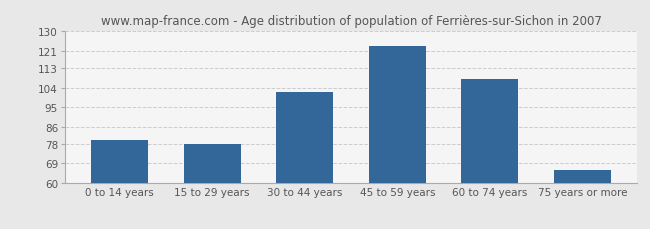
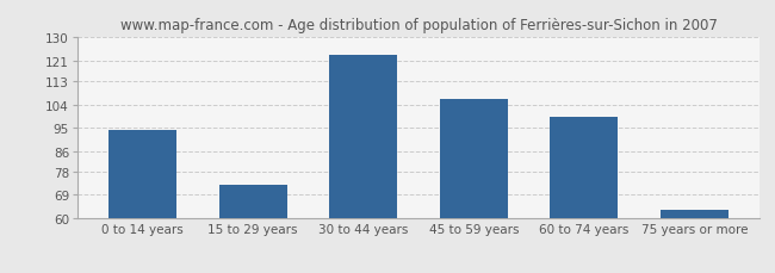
0 to 14 years: 80 -> 94
15 to 29 years: 78 -> 73
30 to 44 years: 102 -> 123
45 to 59 years: 123 -> 106
60 to 74 years: 108 -> 99
75 years or more: 66 -> 63
